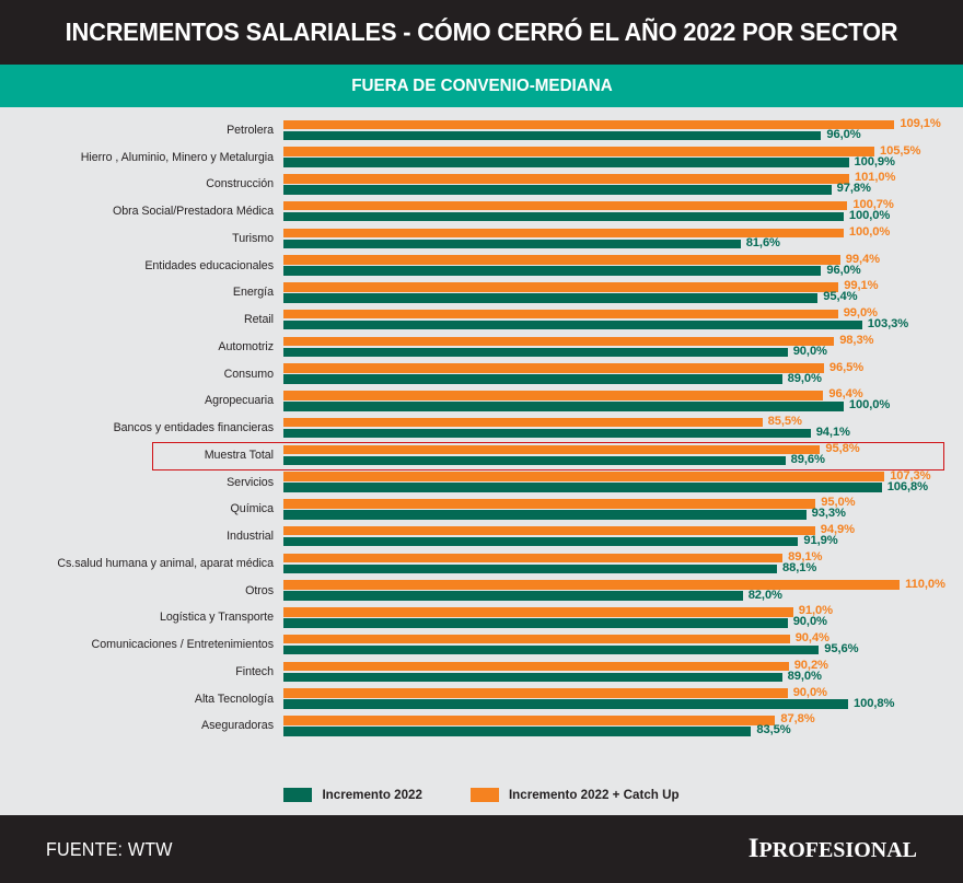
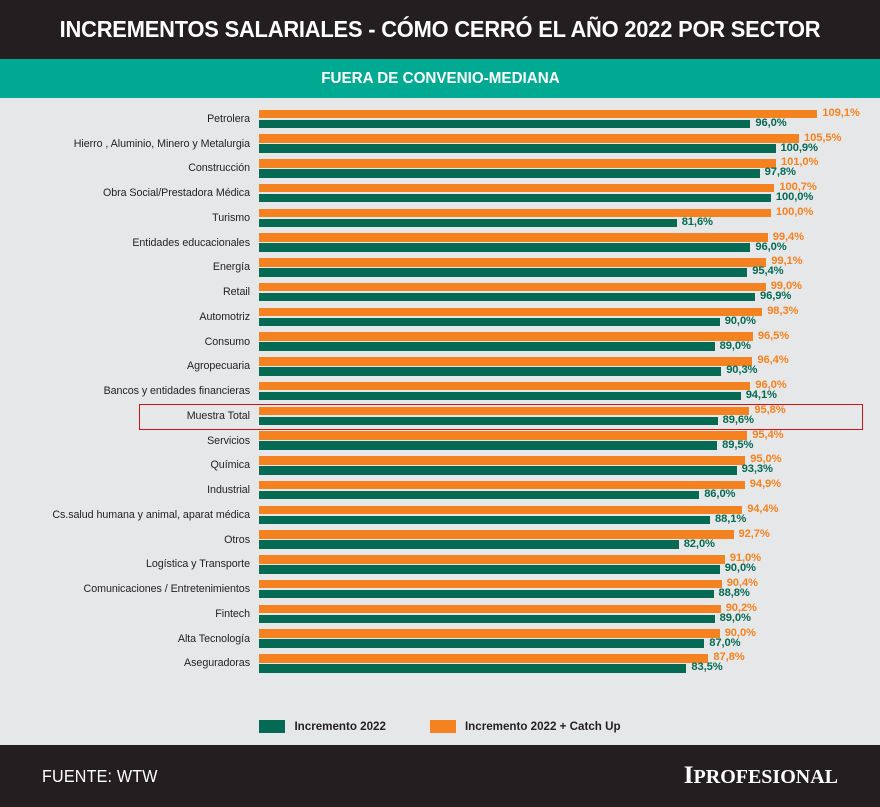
Incremento 2022/Retail: 103,3% -> 96,9%
Incremento 2022/Agropecuaria: 100,0% -> 90,3%
Incremento 2022 + Catch Up/Bancos y entidades financieras: 85,5% -> 96,0%
Incremento 2022 + Catch Up/Servicios: 107,3% -> 95,4%
Incremento 2022/Servicios: 106,8% -> 89,5%
Incremento 2022/Industrial: 91,9% -> 86,0%
Incremento 2022 + Catch Up/Cs.salud humana y animal, aparat médica: 89,1% -> 94,4%
Incremento 2022 + Catch Up/Otros: 110,0% -> 92,7%
Incremento 2022/Comunicaciones / Entretenimientos: 95,6% -> 88,8%
Incremento 2022/Alta Tecnología: 100,8% -> 87,0%
